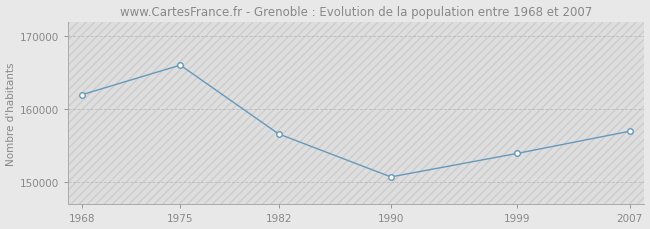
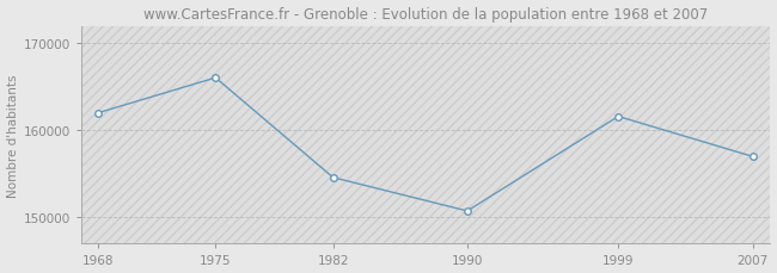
1982: 156600 -> 154600
1999: 154000 -> 161600
